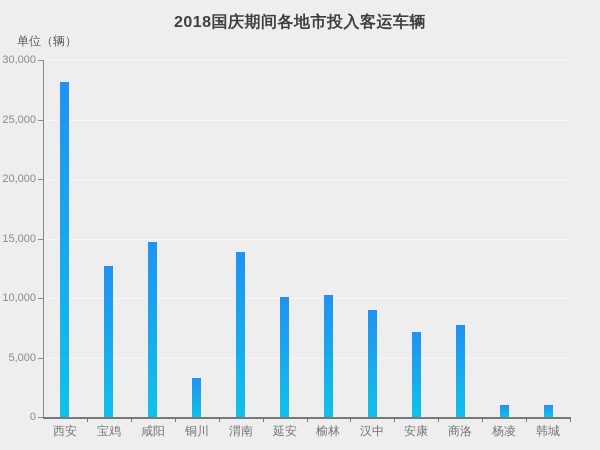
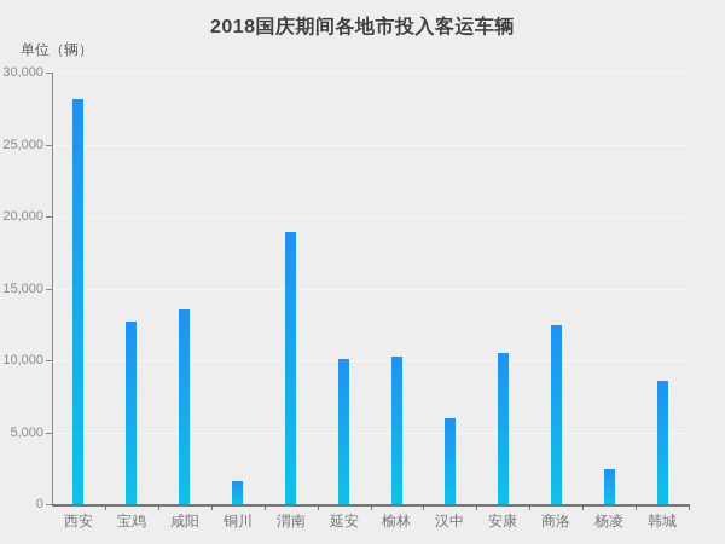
咸阳: 14700 -> 13500
铜川: 3200 -> 1600
渭南: 13900 -> 18900
汉中: 9000 -> 6000
安康: 7200 -> 10500
商洛: 7800 -> 12400
杨凌: 1000 -> 2400
韩城: 1000 -> 8600
